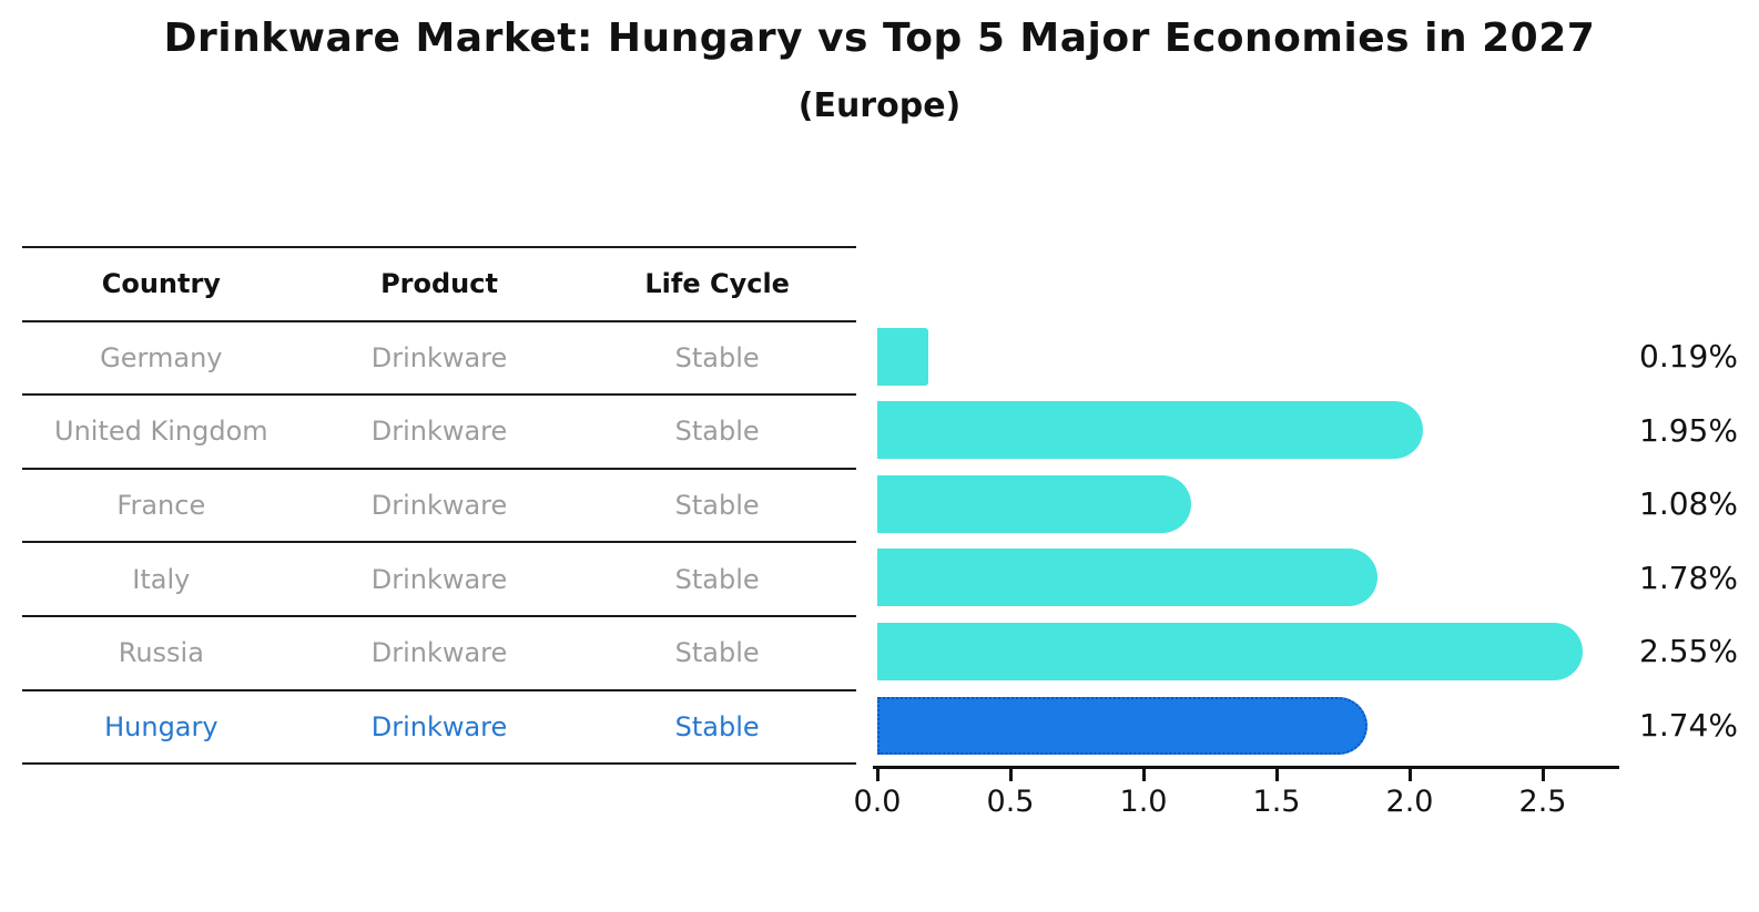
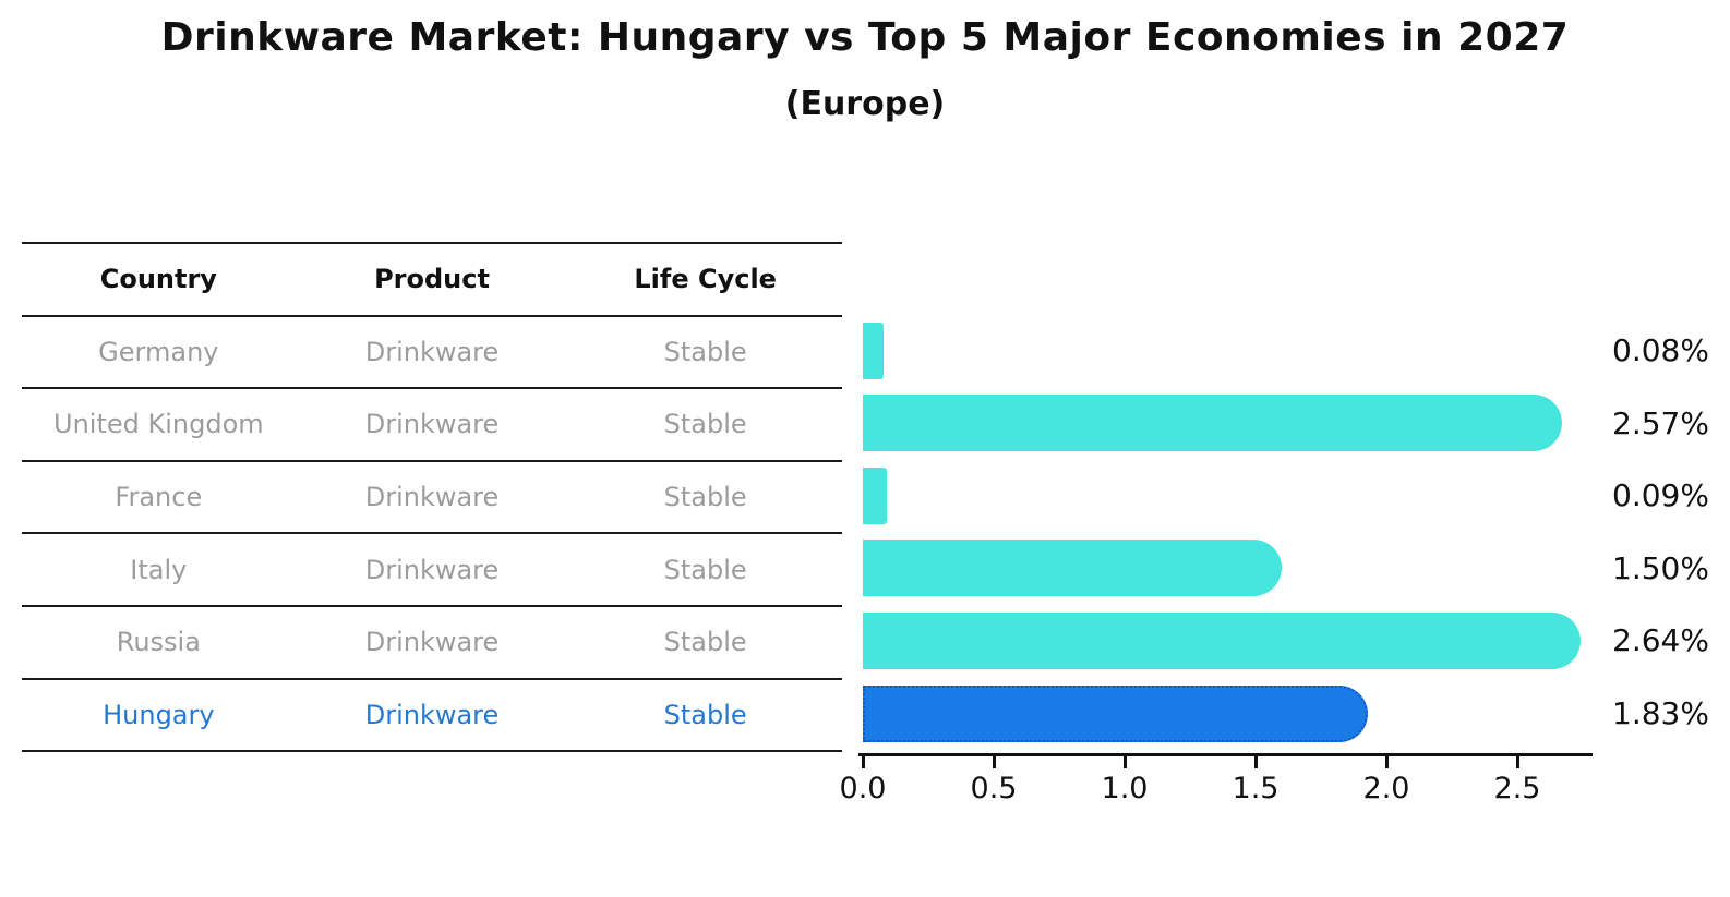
Germany: 0.19% -> 0.08%
United Kingdom: 1.95% -> 2.57%
France: 1.08% -> 0.09%
Italy: 1.78% -> 1.50%
Russia: 2.55% -> 2.64%
Hungary: 1.74% -> 1.83%
